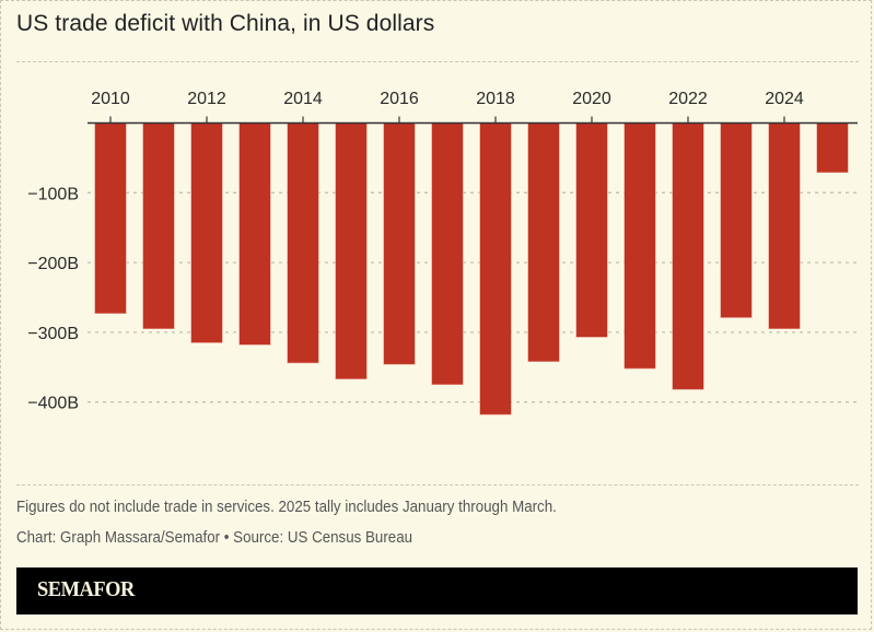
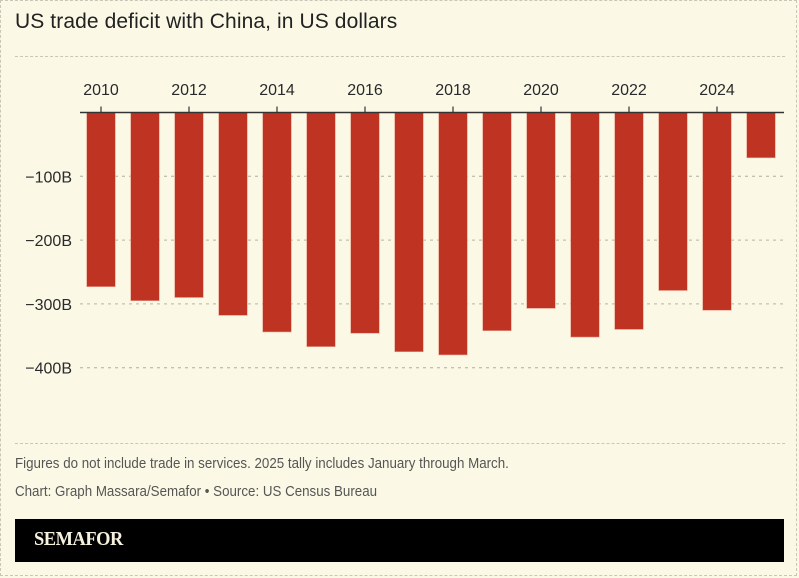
2012: -320B -> -290B
2018: -420B -> -380B
2022: -380B -> -340B
2024: -300B -> -310B
